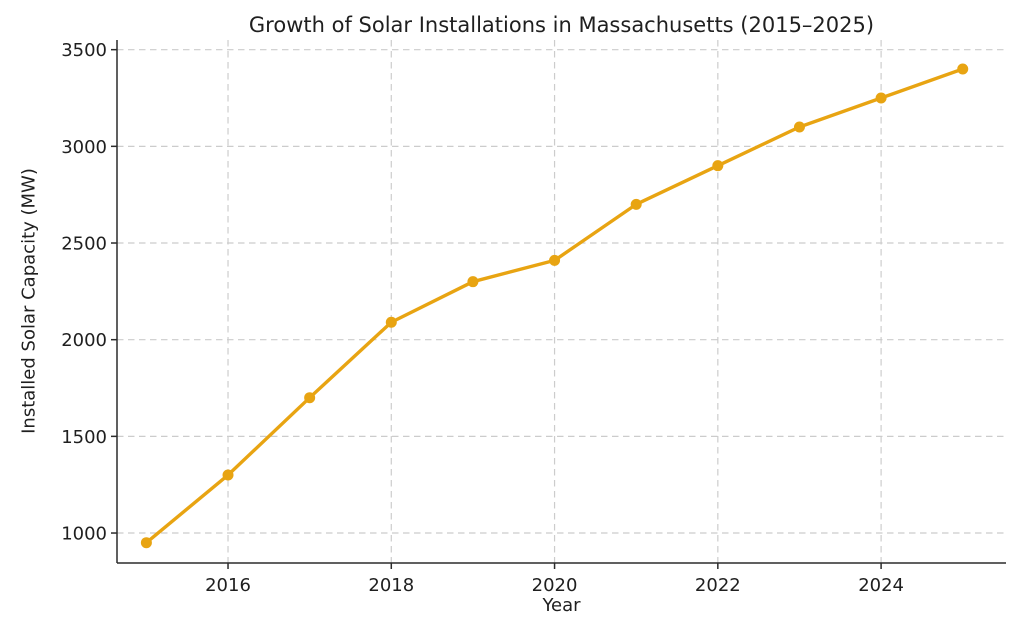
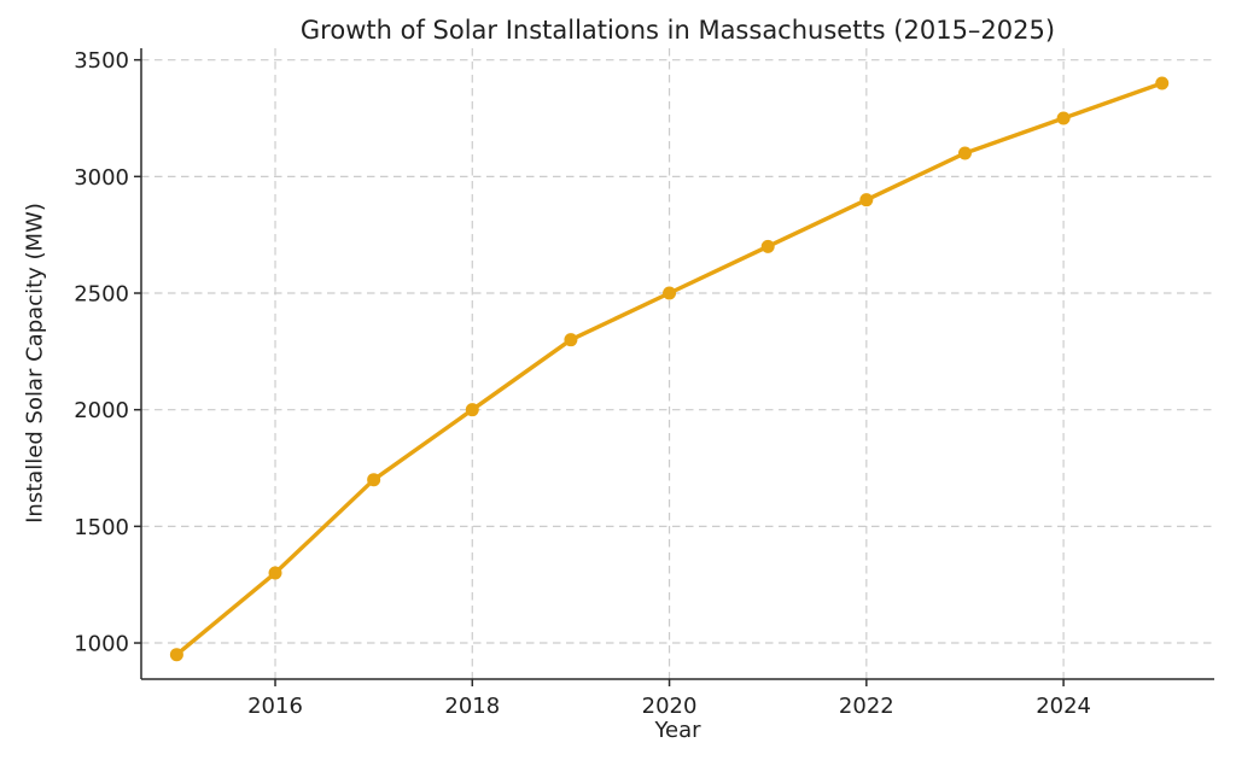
2018: 2090 -> 2000
2020: 2410 -> 2500
